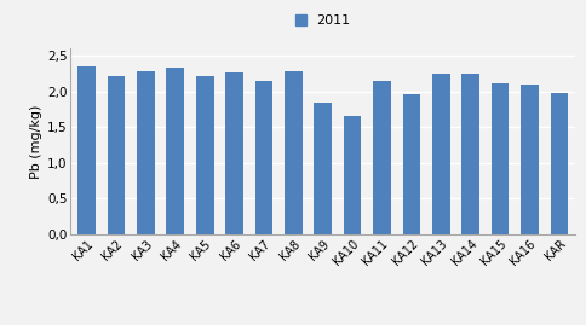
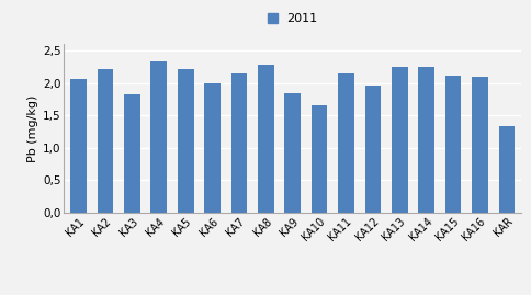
KA1: 2,35 -> 2,06
KA3: 2,29 -> 1,82
KA6: 2,27 -> 2,00
KAR: 1,98 -> 1,34
